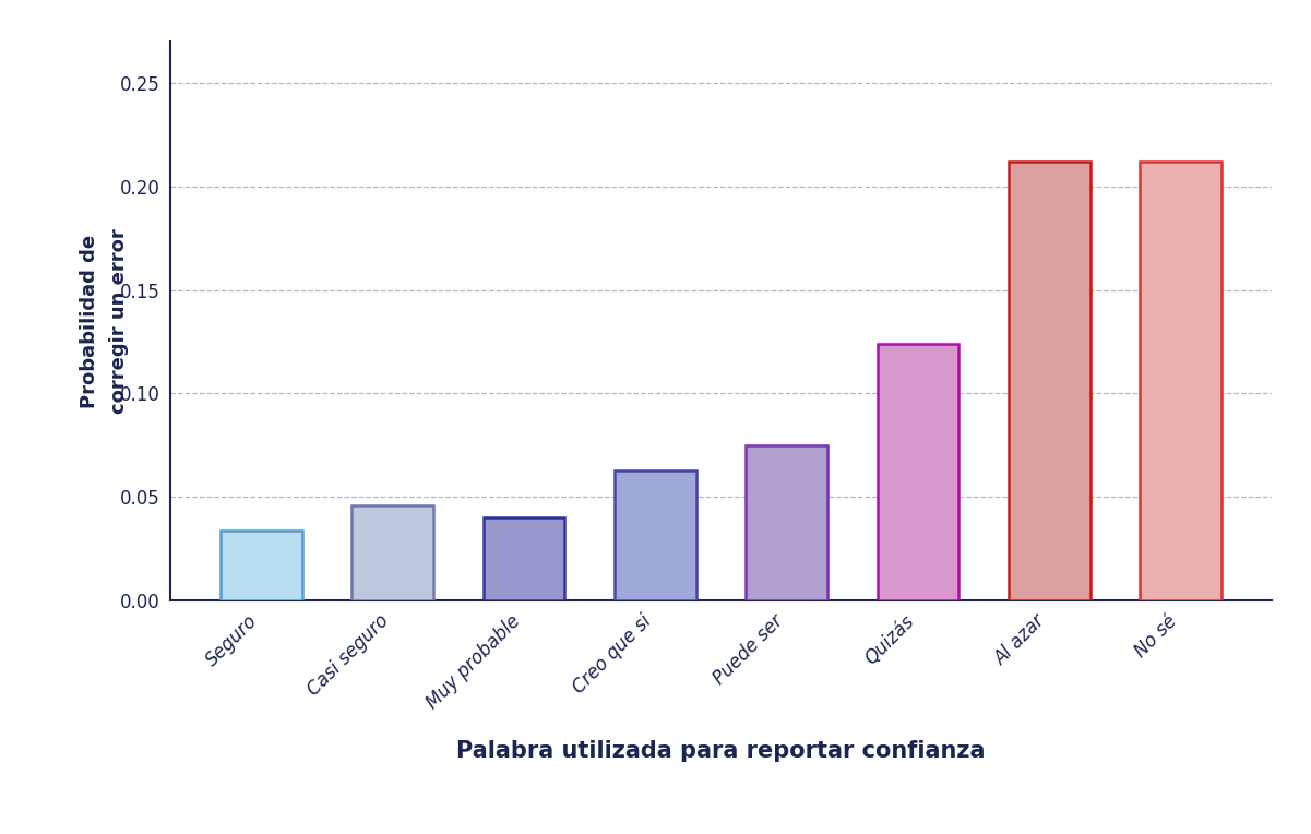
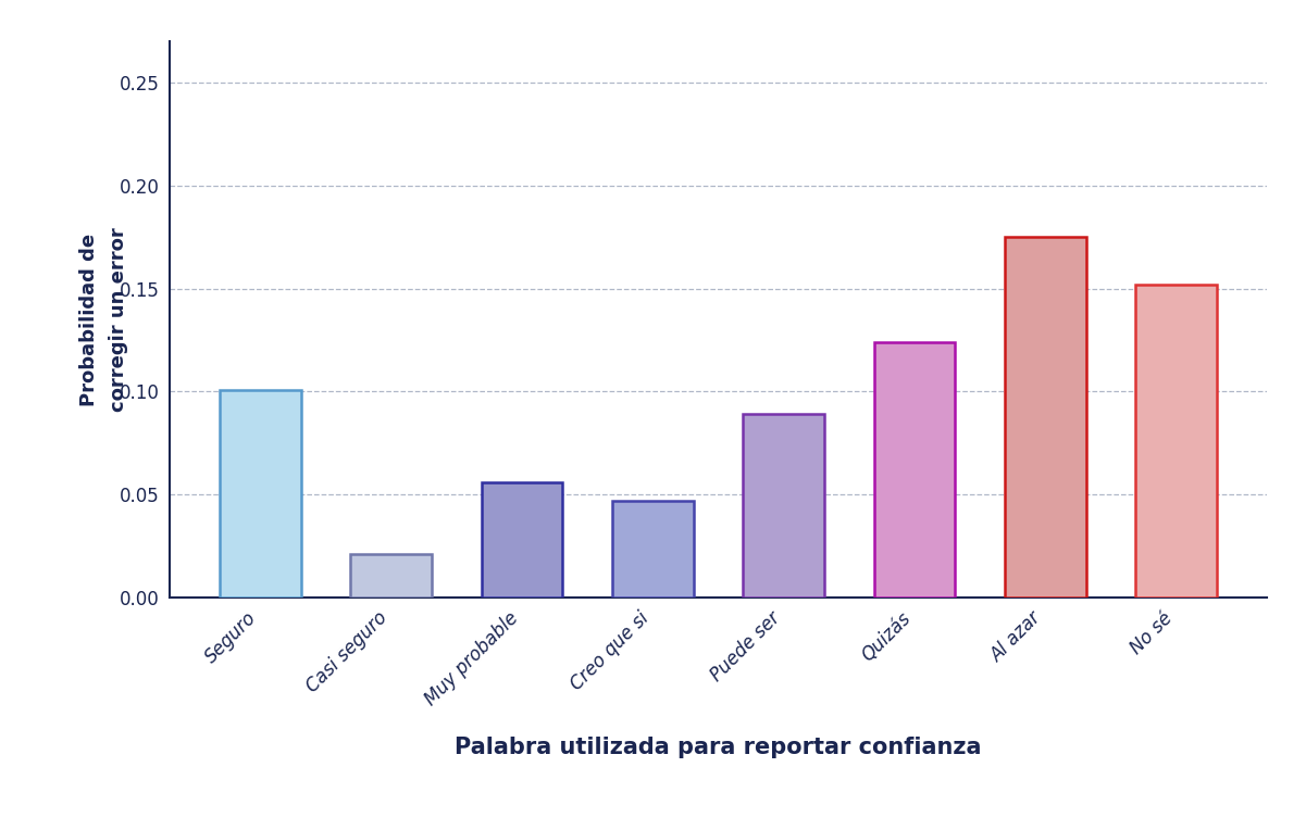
Seguro: 0.034 -> 0.101
Casi seguro: 0.046 -> 0.021
Muy probable: 0.040 -> 0.056
Creo que si: 0.063 -> 0.047
Puede ser: 0.075 -> 0.089
Al azar: 0.212 -> 0.175
No sé: 0.212 -> 0.152
